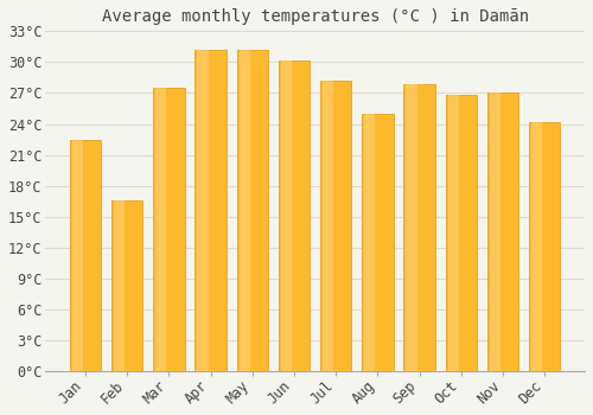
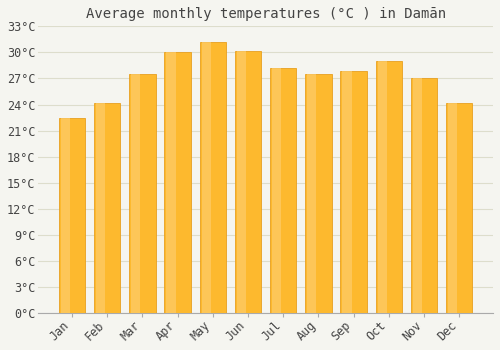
Feb: 16.6°C -> 24.2°C
Apr: 31.2°C -> 30.0°C
Aug: 25.0°C -> 27.5°C
Oct: 26.8°C -> 29.0°C
